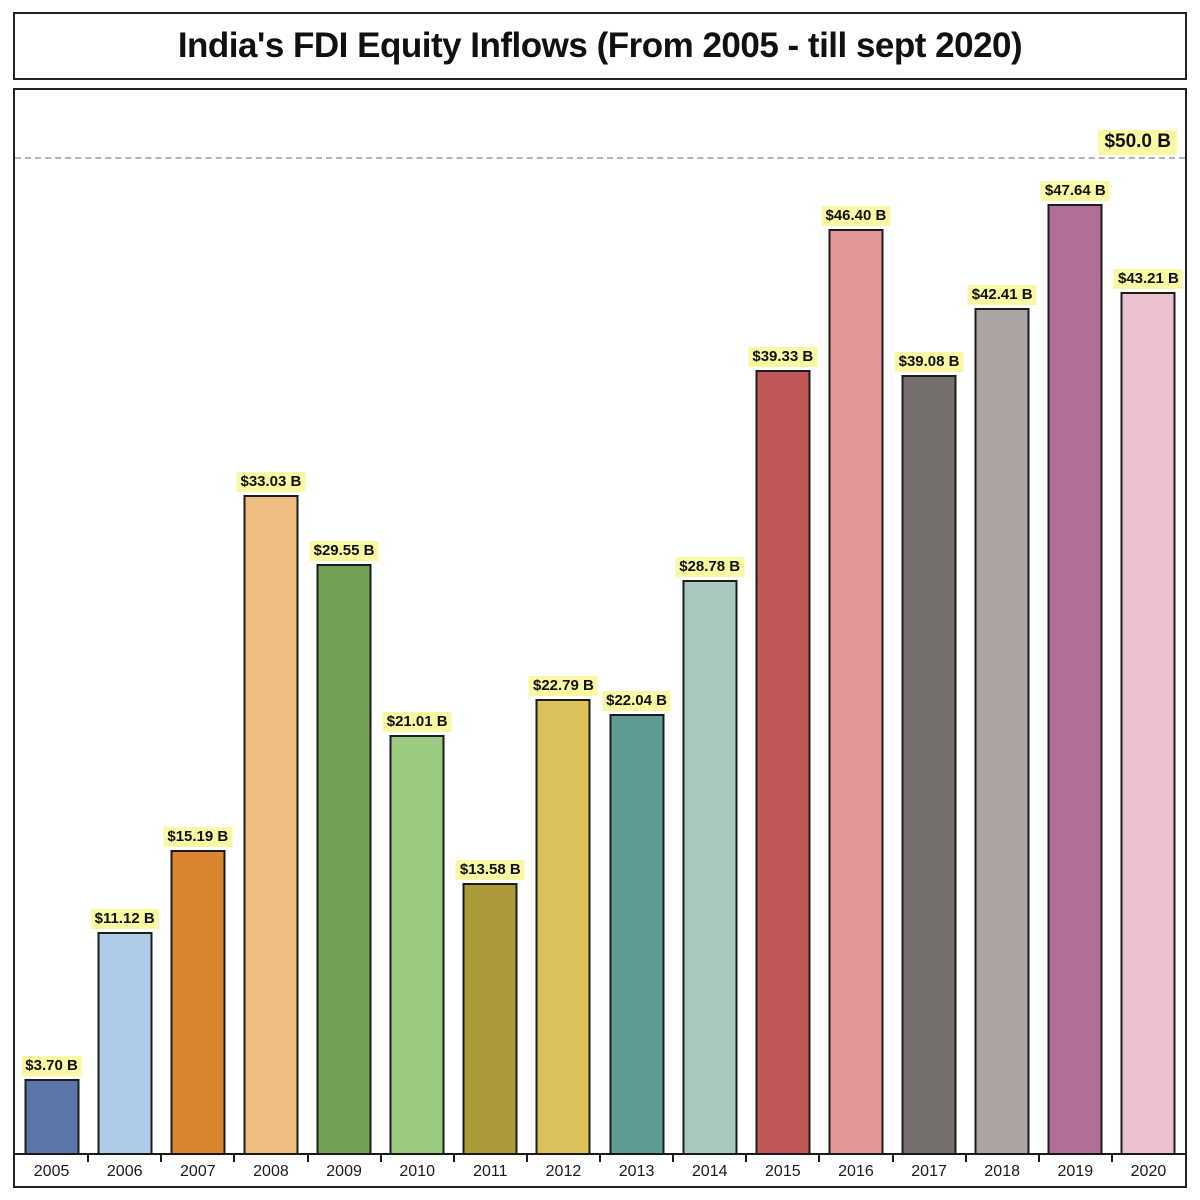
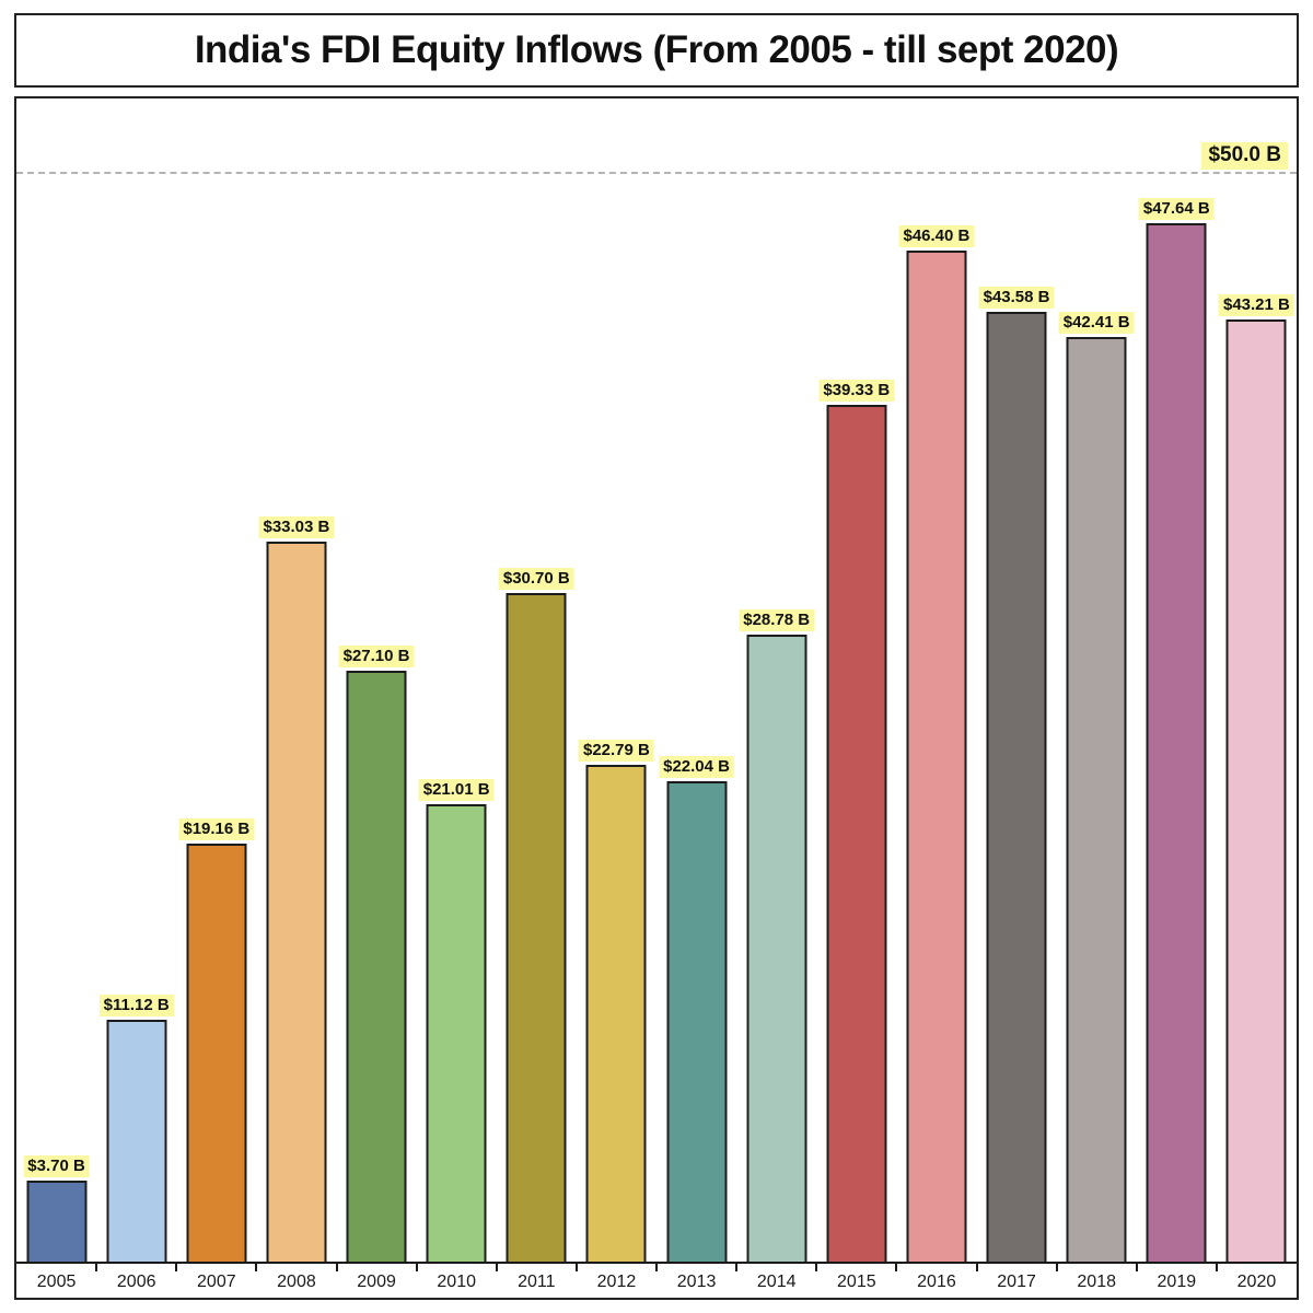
2007: $15.19 -> $19.16
2009: $29.55 -> $27.10
2011: $13.58 -> $30.70
2017: $39.08 -> $43.58
